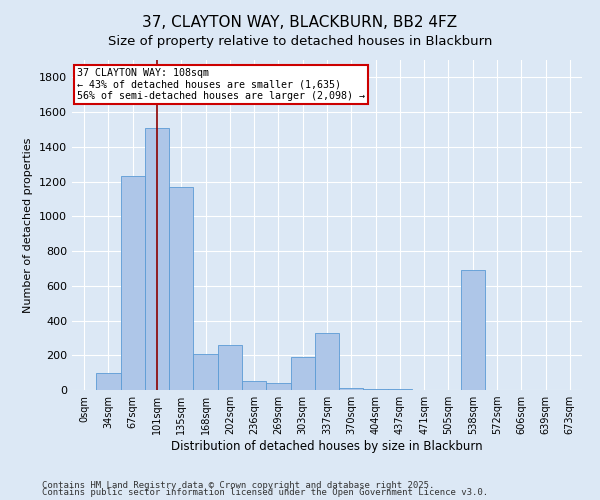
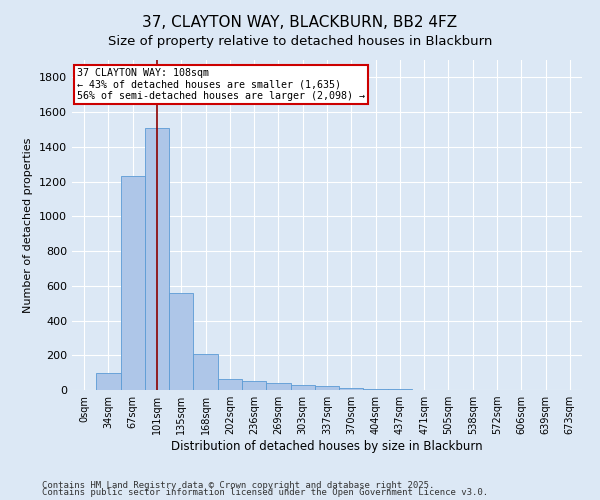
135sqm: 1170 -> 560
202sqm: 260 -> 60
303sqm: 190 -> 30
337sqm: 330 -> 20
538sqm: 690 -> 0
